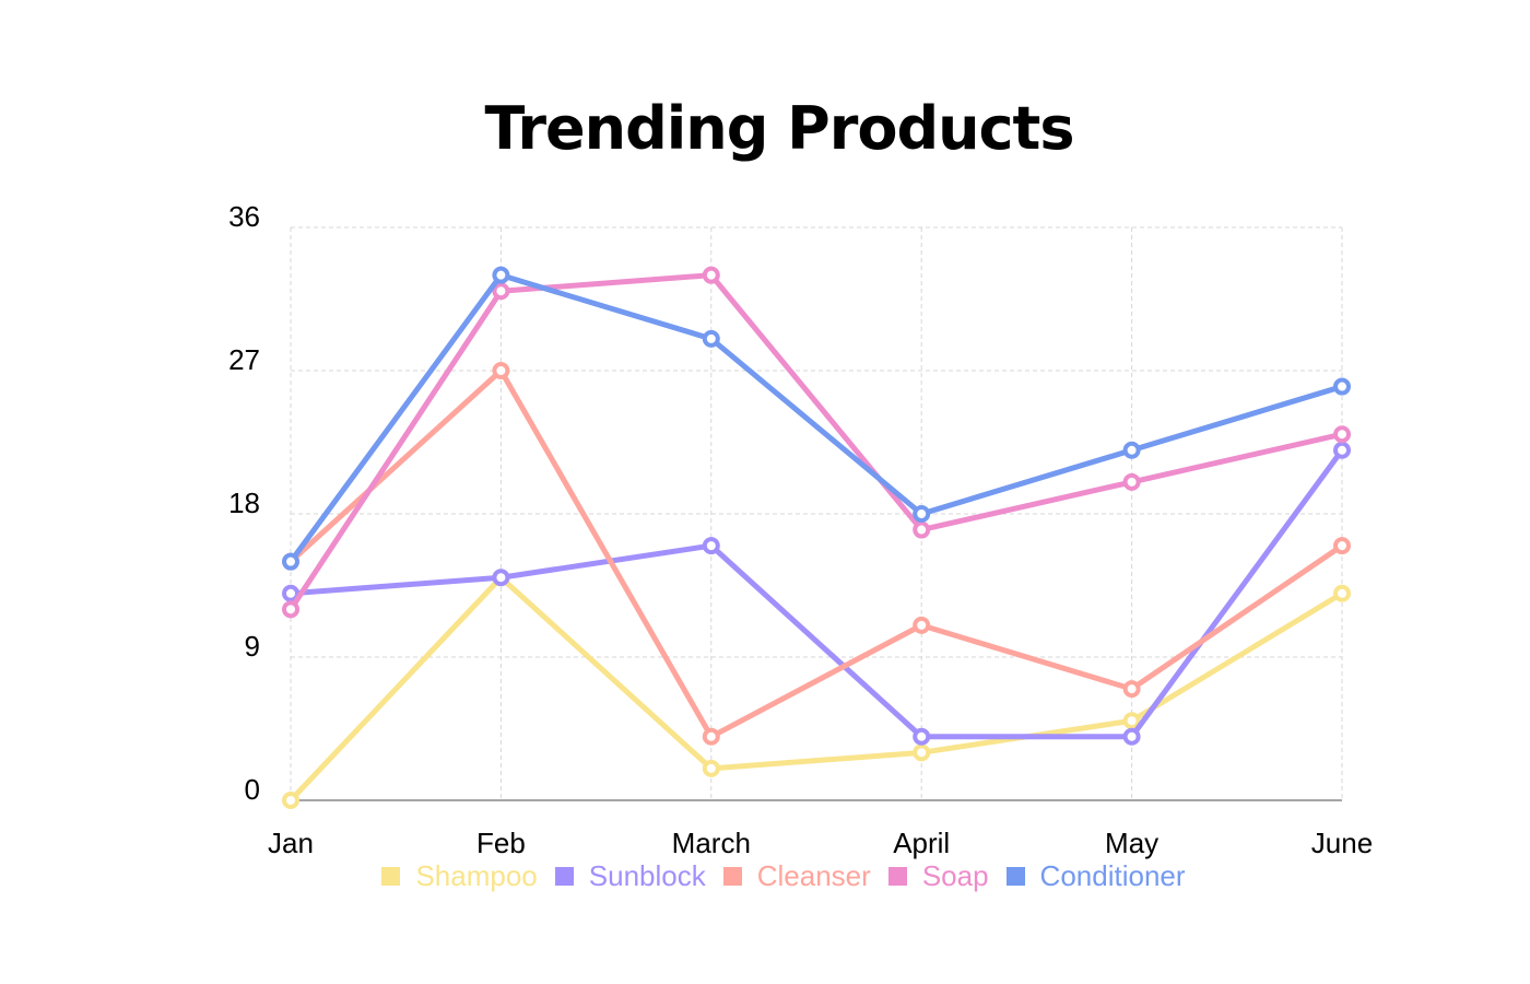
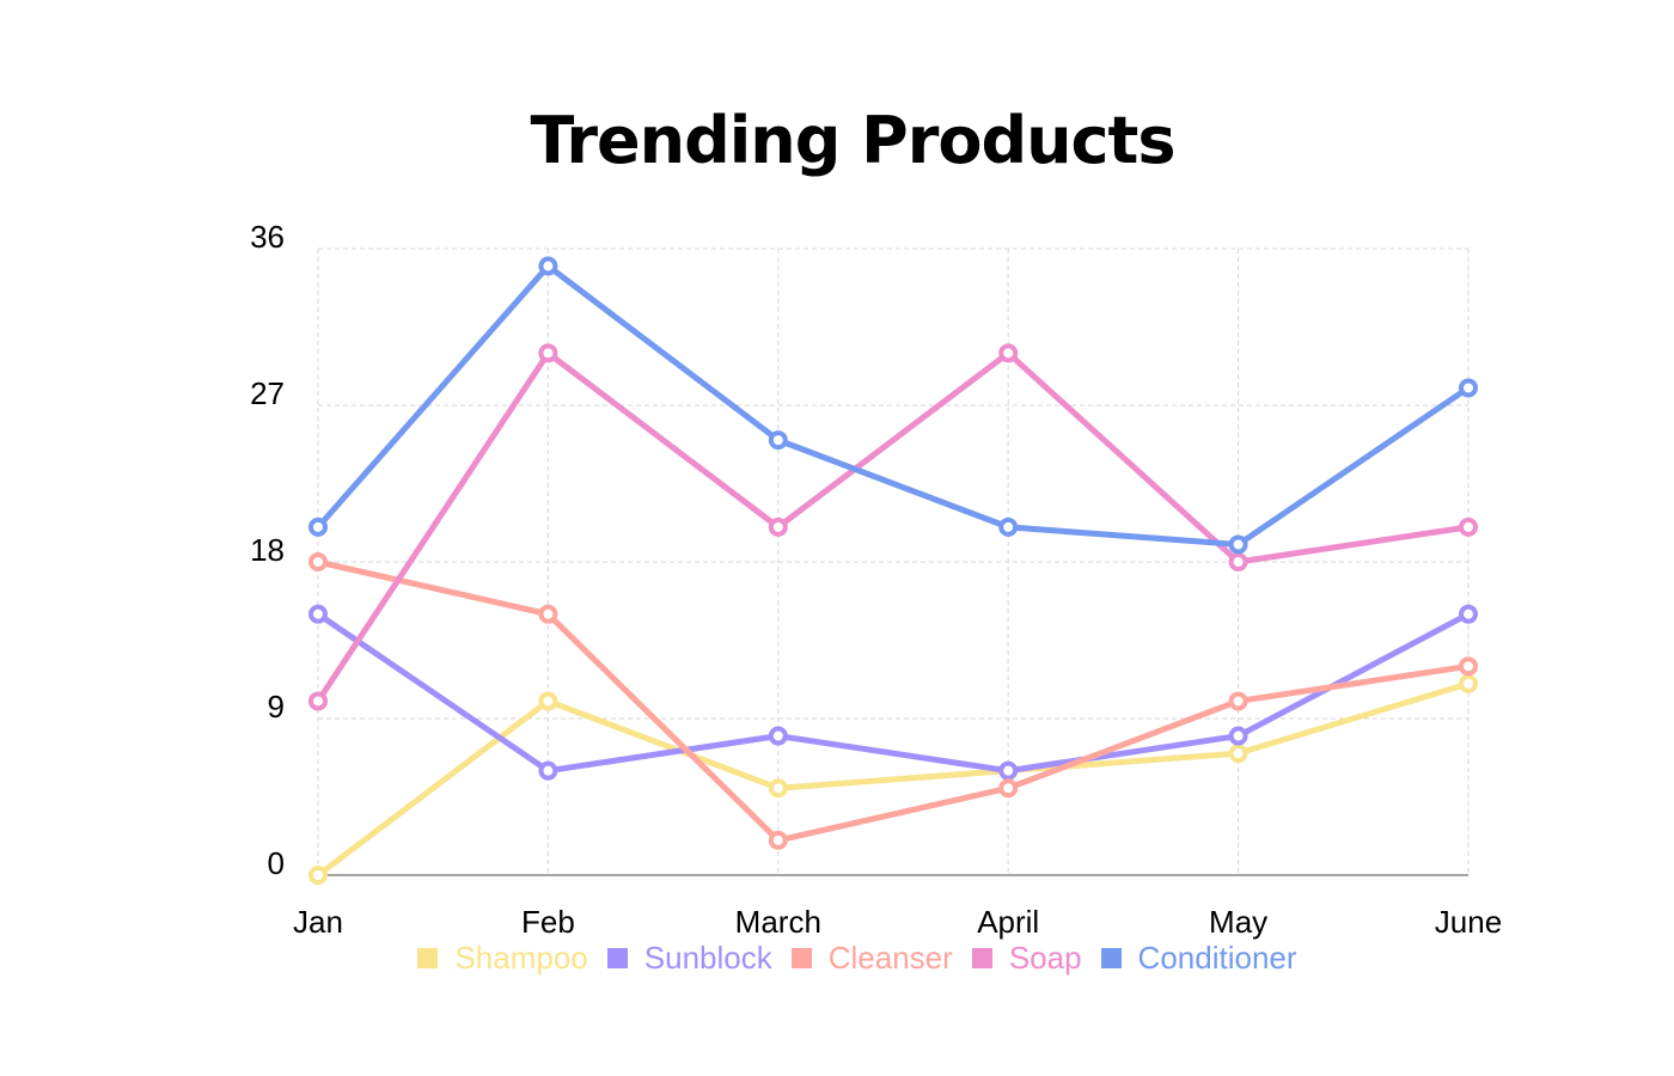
Sunblock/Jan: 13 -> 15
Cleanser/Jan: 15 -> 18
Soap/Jan: 12 -> 10
Conditioner/Jan: 15 -> 20
Shampoo/Feb: 14 -> 10
Sunblock/Feb: 14 -> 6
Cleanser/Feb: 27 -> 15
Soap/Feb: 32 -> 30
Conditioner/Feb: 33 -> 35
Shampoo/March: 2 -> 5
Sunblock/March: 16 -> 8
Cleanser/March: 4 -> 2
Soap/March: 33 -> 20
Conditioner/March: 29 -> 25
Shampoo/April: 3 -> 6
Sunblock/April: 4 -> 6
Cleanser/April: 11 -> 5
Soap/April: 17 -> 30
Conditioner/April: 18 -> 20
Shampoo/May: 5 -> 7
Sunblock/May: 4 -> 8
Cleanser/May: 7 -> 10
Soap/May: 20 -> 18
Conditioner/May: 22 -> 19
Shampoo/June: 13 -> 11
Sunblock/June: 22 -> 15
Cleanser/June: 16 -> 12
Soap/June: 23 -> 20
Conditioner/June: 26 -> 28
